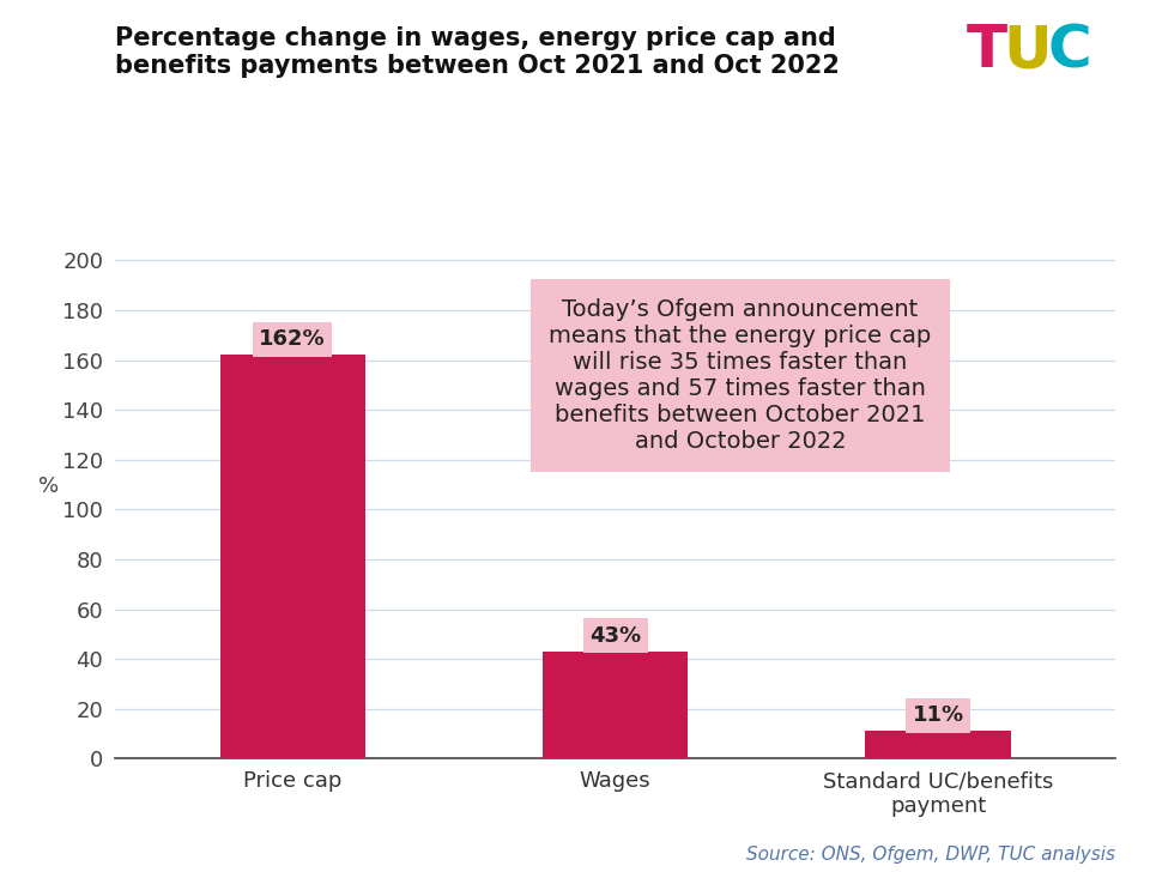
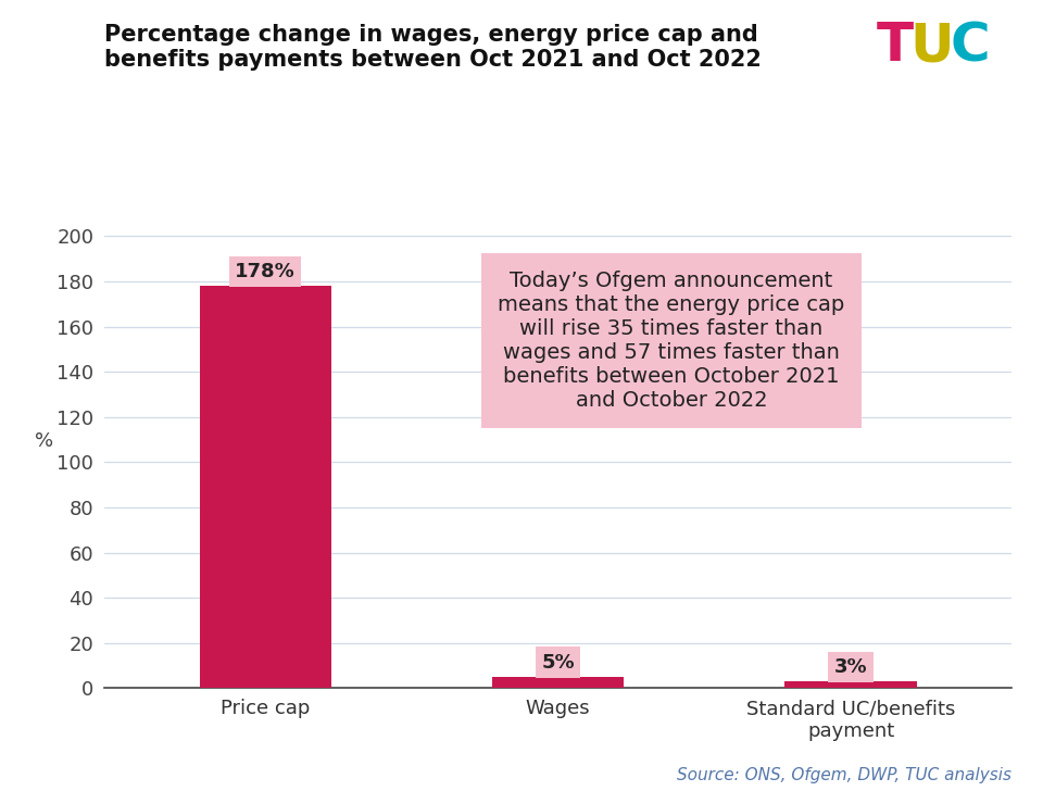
Price cap: 162% -> 178%
Wages: 43% -> 5%
Standard UC/benefits payment: 11% -> 3%
